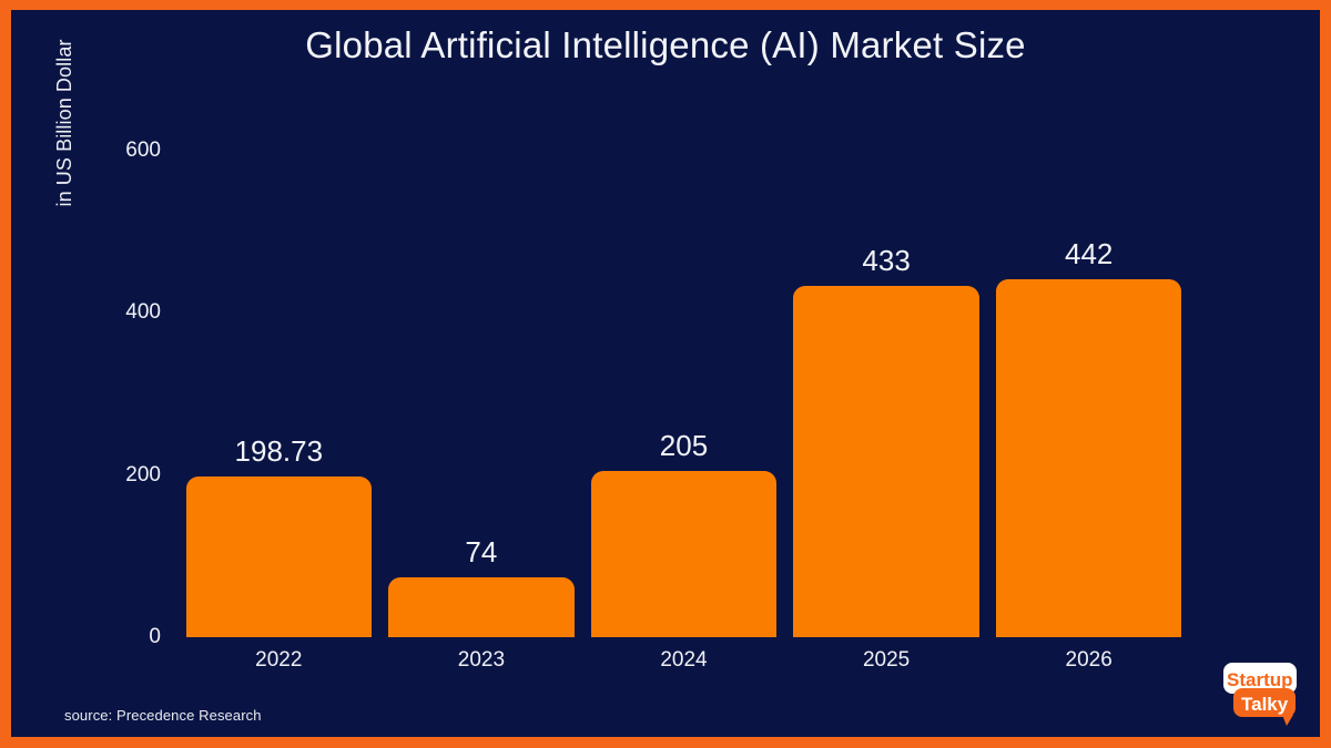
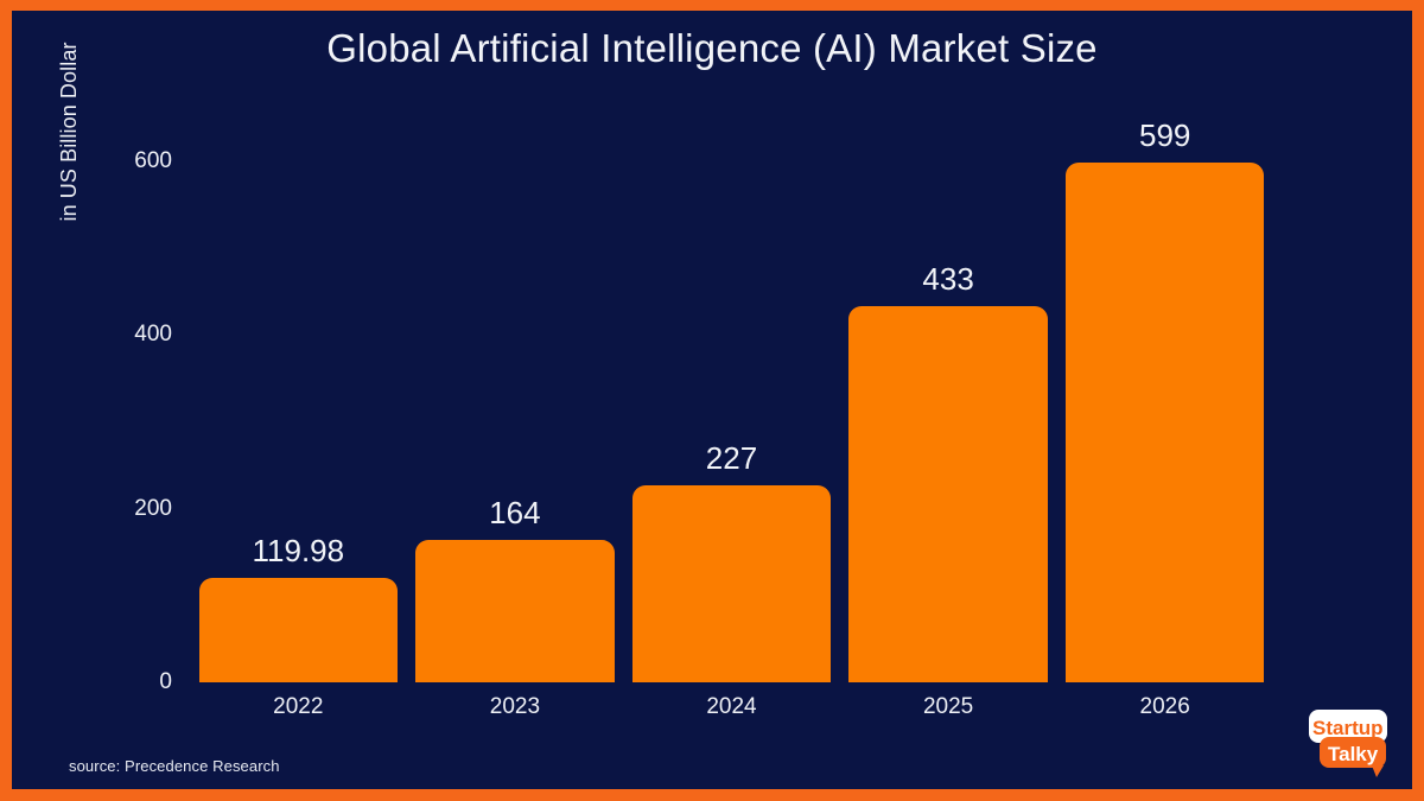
2022: 198.73 -> 119.98
2023: 74 -> 164
2024: 205 -> 227
2026: 442 -> 599
